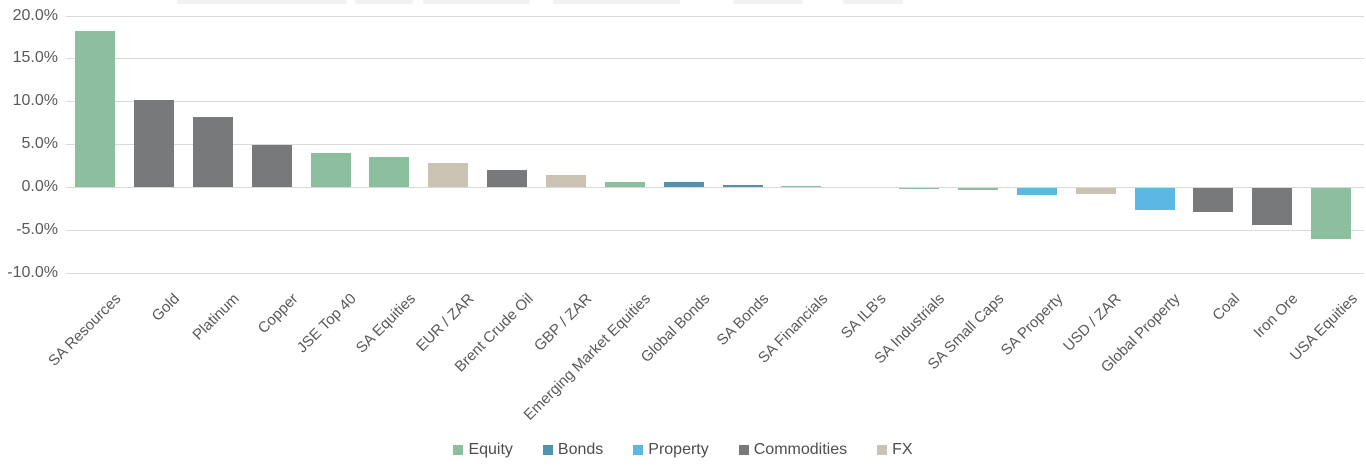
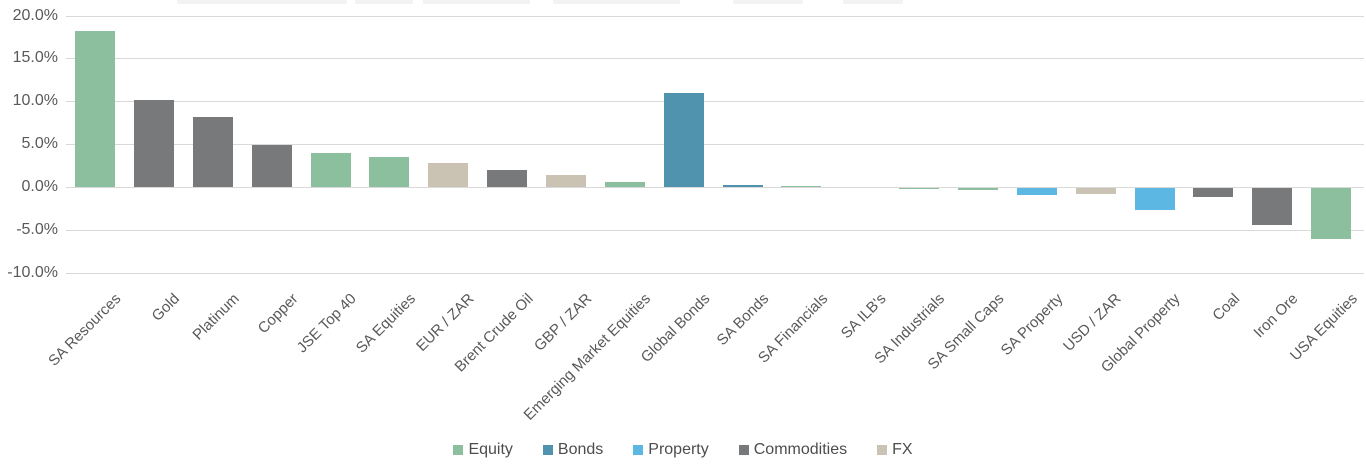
Global Bonds: 1% -> 11%
Coal: -3% -> -1%
